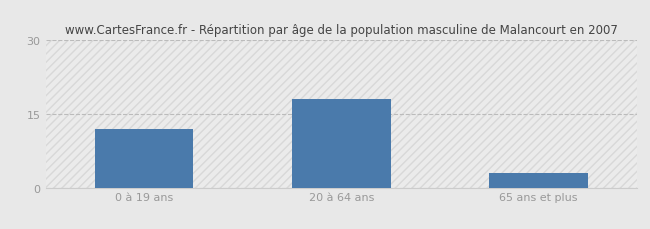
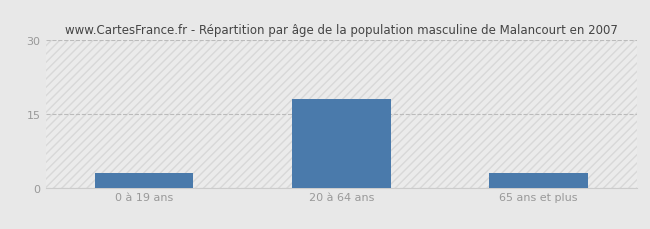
0 à 19 ans: 12 -> 3
